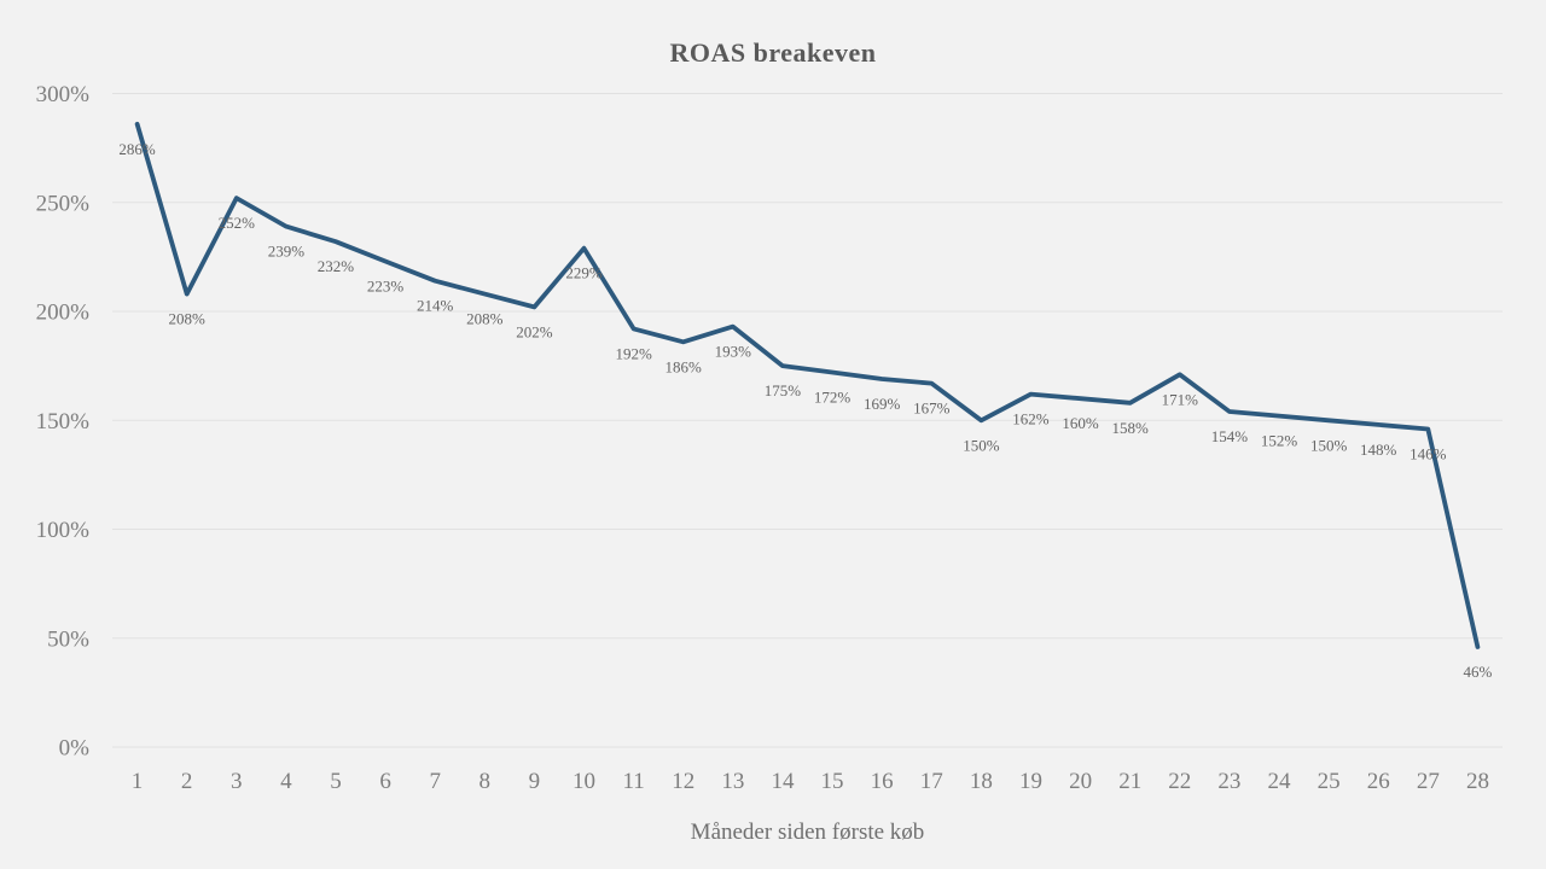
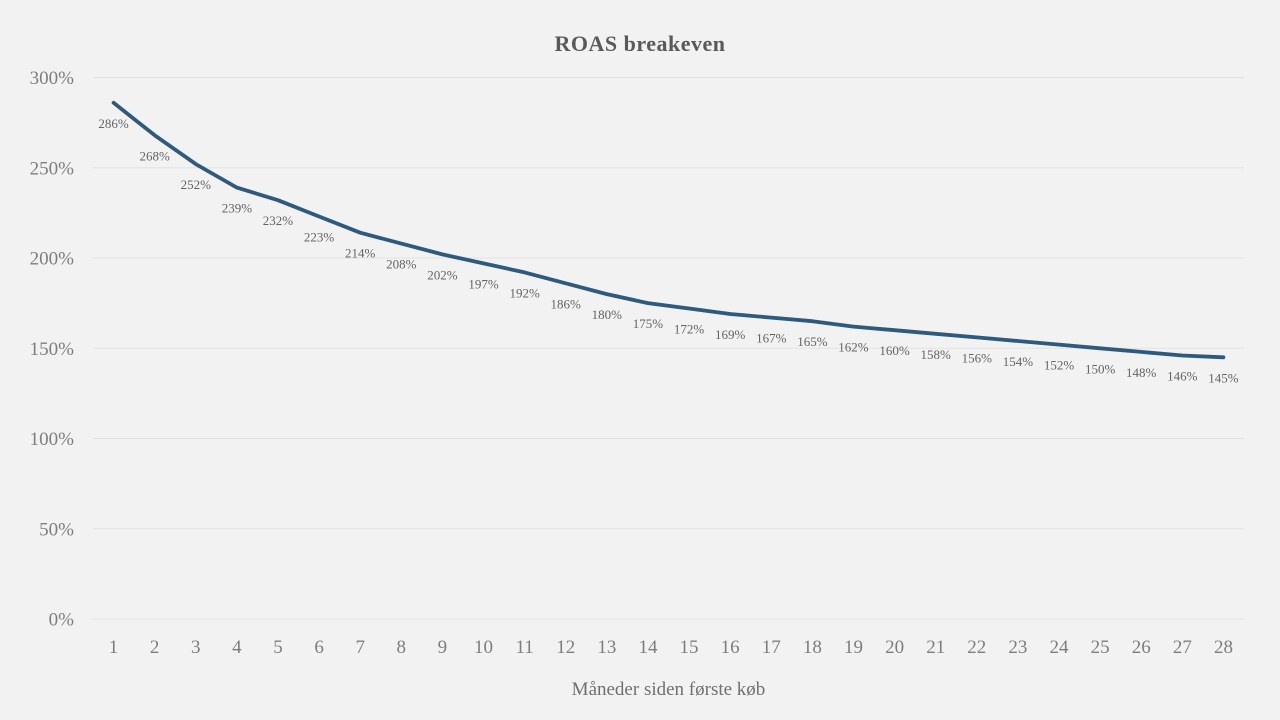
2: 208% -> 268%
10: 229% -> 197%
13: 193% -> 180%
18: 150% -> 165%
22: 171% -> 156%
28: 46% -> 145%
